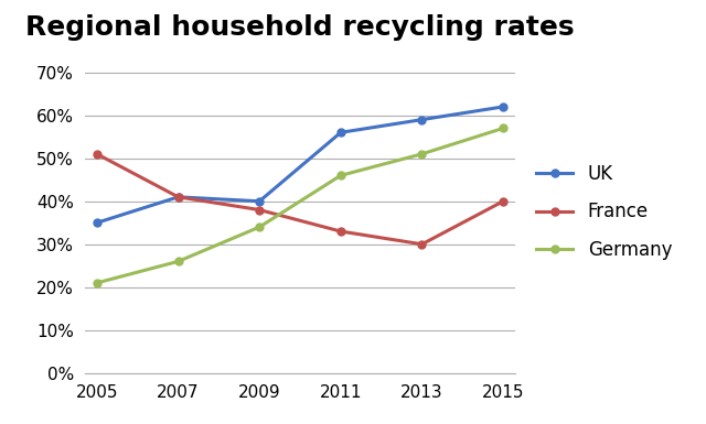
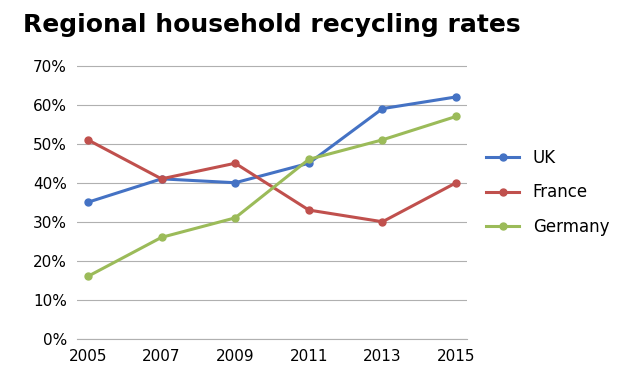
Germany/2005: 21% -> 16%
France/2009: 38% -> 45%
Germany/2009: 34% -> 31%
UK/2011: 56% -> 45%
